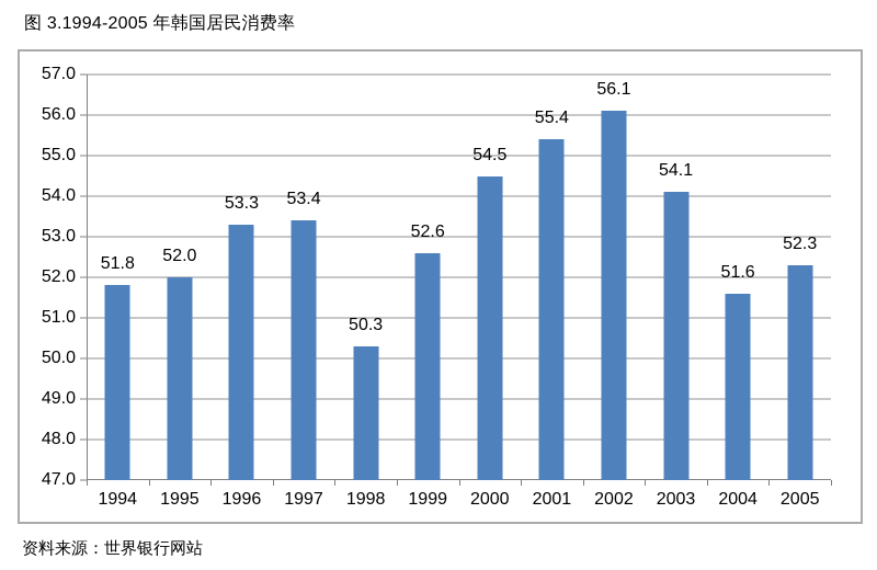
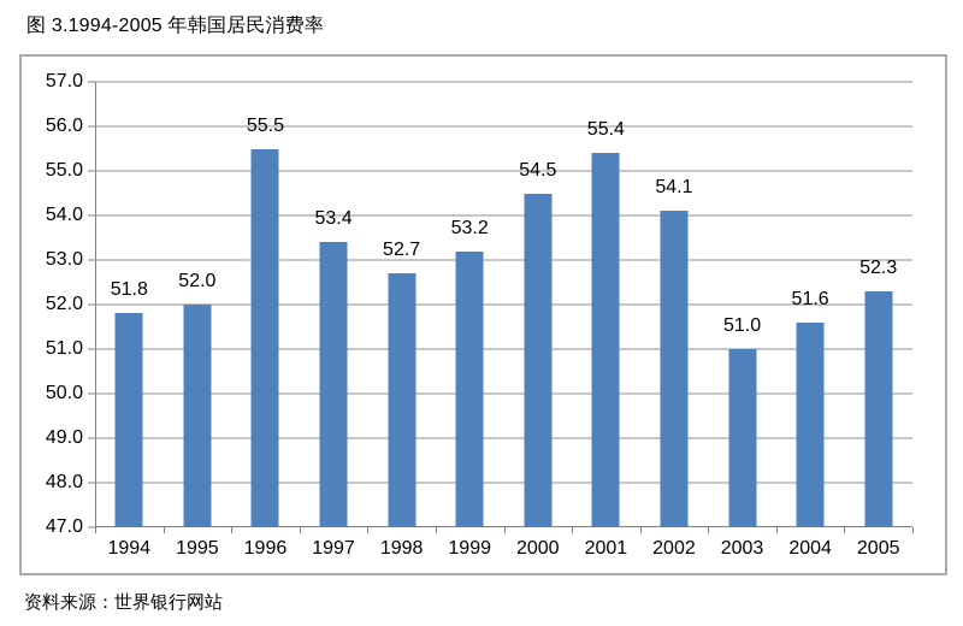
1996: 53.3 -> 55.5
1998: 50.3 -> 52.7
1999: 52.6 -> 53.2
2002: 56.1 -> 54.1
2003: 54.1 -> 51.0
